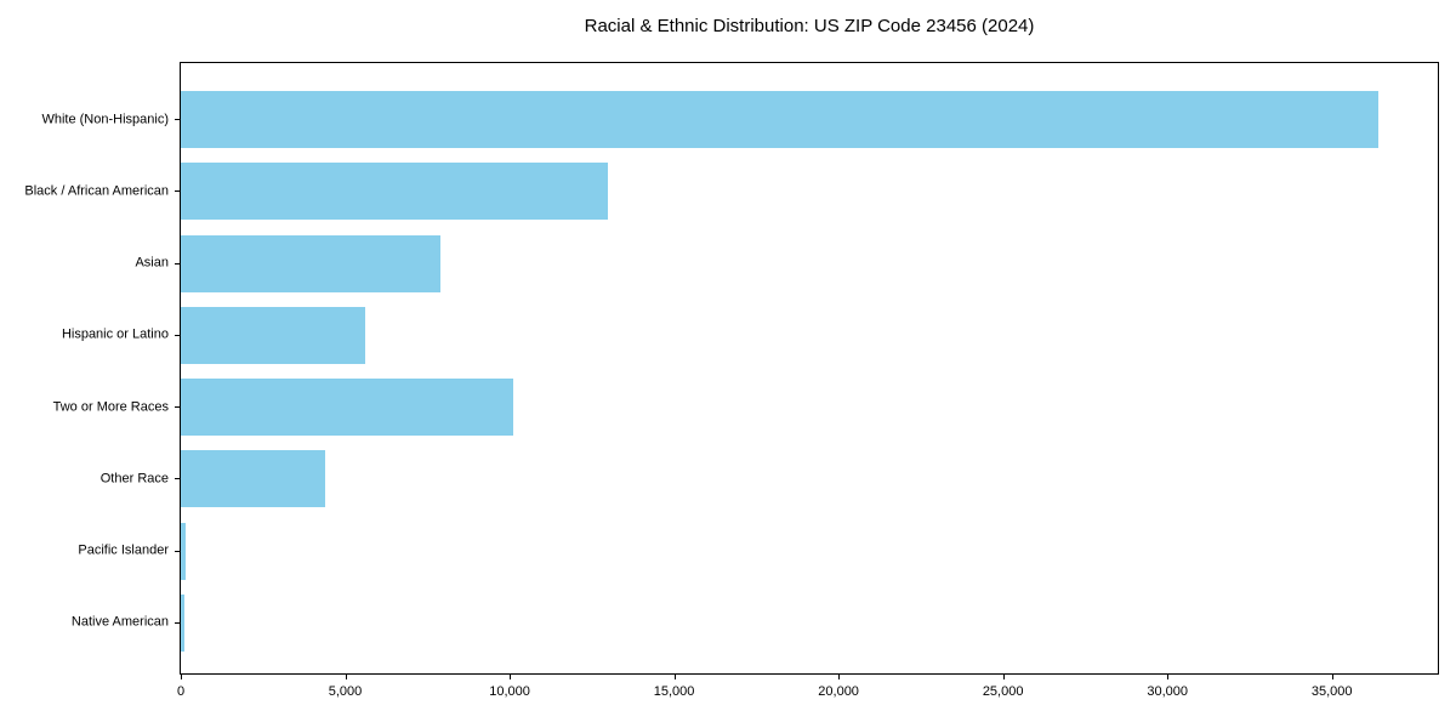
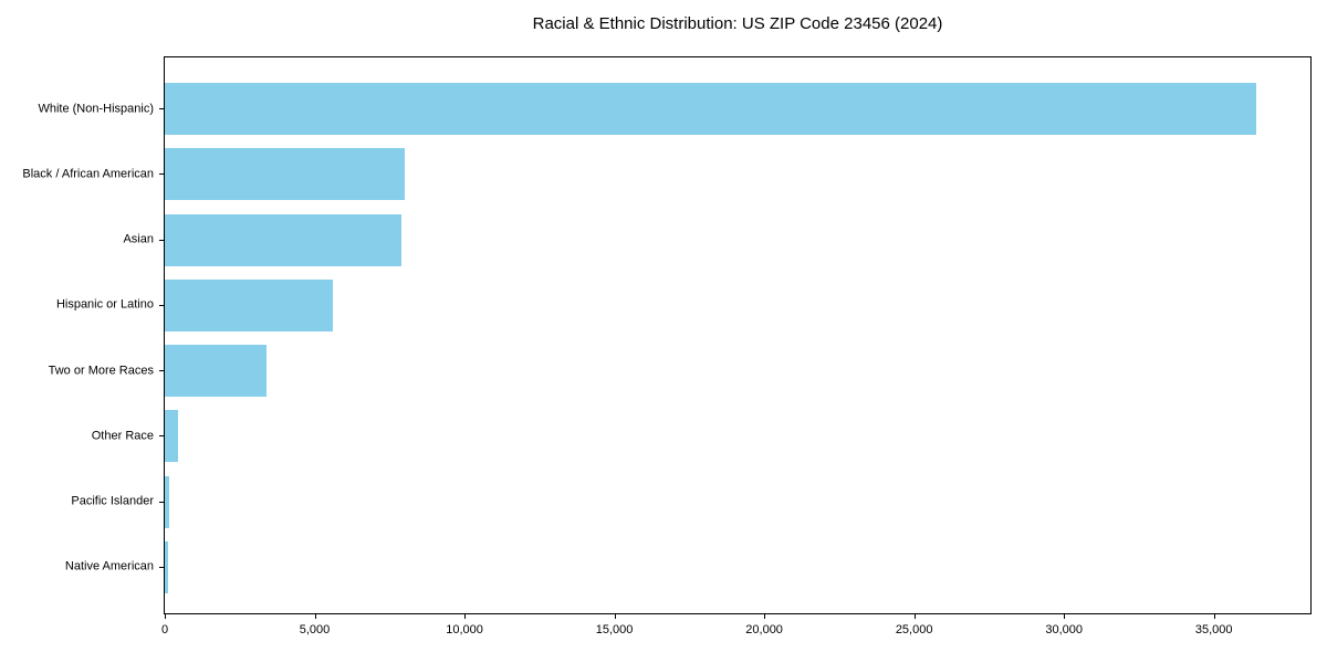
Black / African American: 13000 -> 8000
Two or More Races: 10100 -> 3400
Other Race: 4400 -> 400
